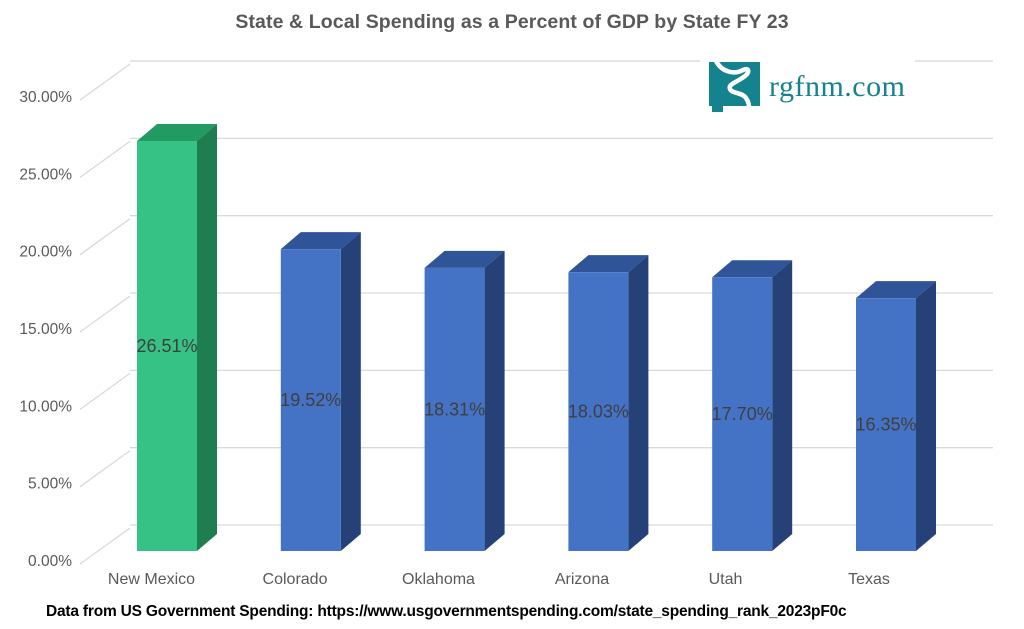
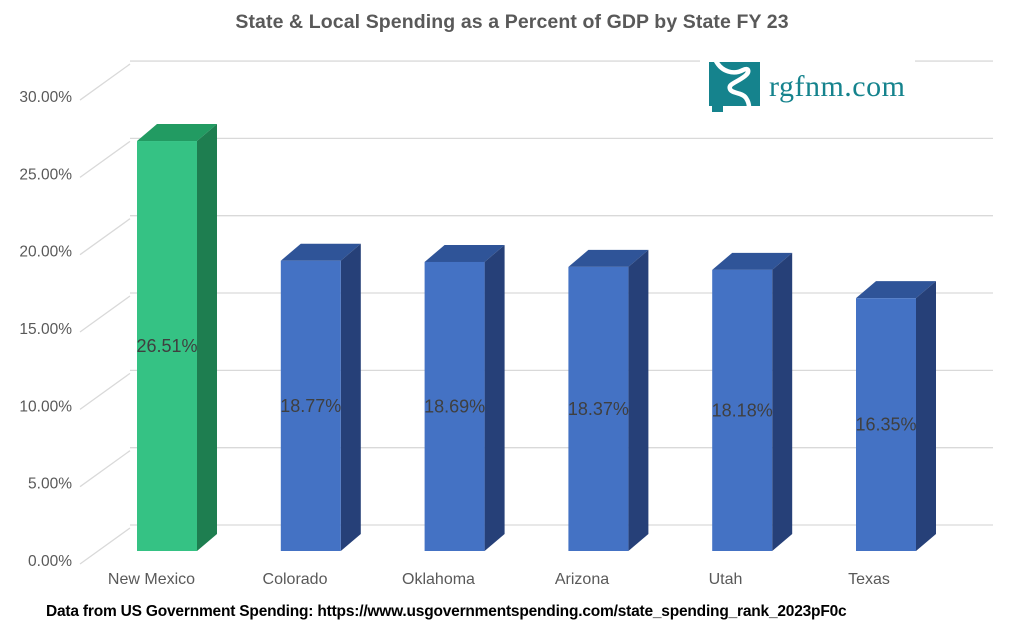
Colorado: 19.52% -> 18.77%
Oklahoma: 18.31% -> 18.69%
Arizona: 18.03% -> 18.37%
Utah: 17.70% -> 18.18%
